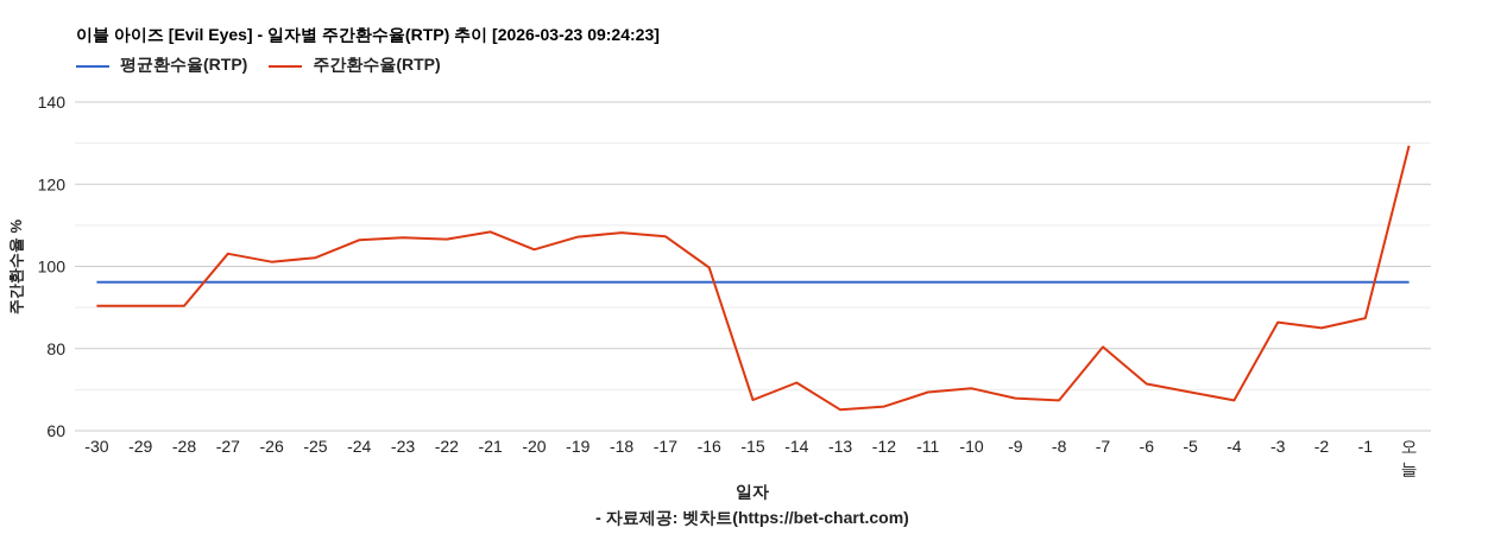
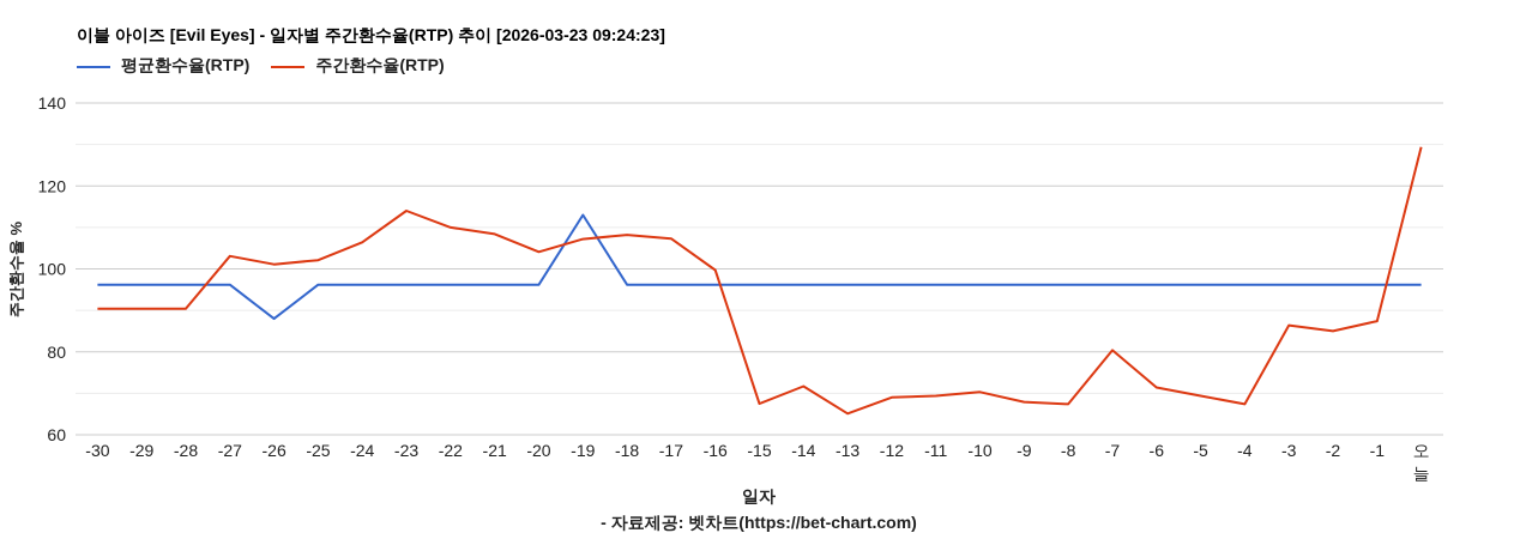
평균환수율(RTP)/-26: 96 -> 88
주간환수율(RTP)/-23: 107 -> 114
주간환수율(RTP)/-22: 107 -> 110
평균환수율(RTP)/-19: 96 -> 113
주간환수율(RTP)/-12: 66 -> 69
